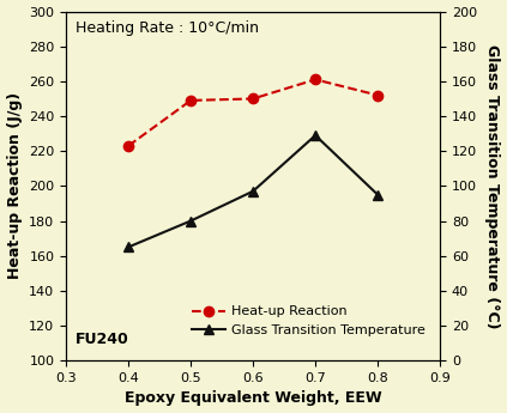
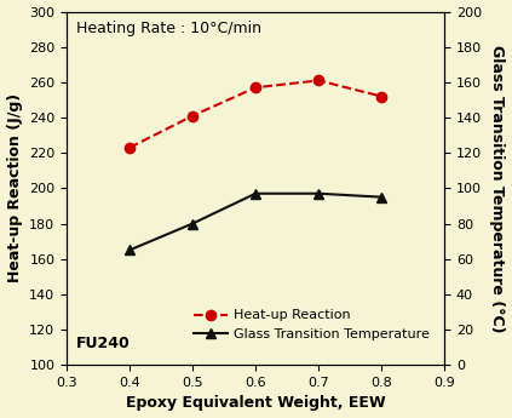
Heat-up Reaction/0.5: 249 -> 241
Heat-up Reaction/0.6: 250 -> 257
Glass Transition Temperature/0.7: 129 -> 97
